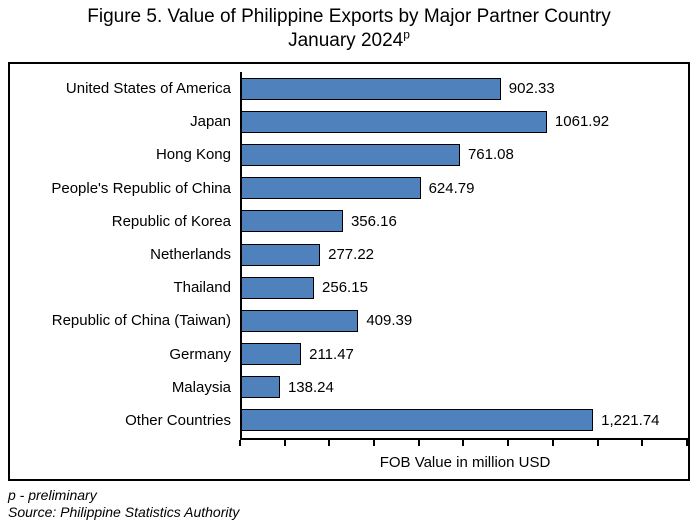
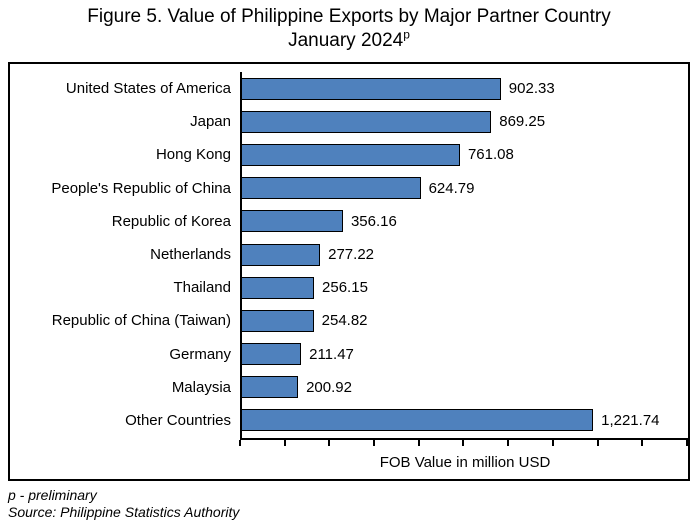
Japan: 1061.92 -> 869.25
Republic of China (Taiwan): 409.39 -> 254.82
Malaysia: 138.24 -> 200.92
